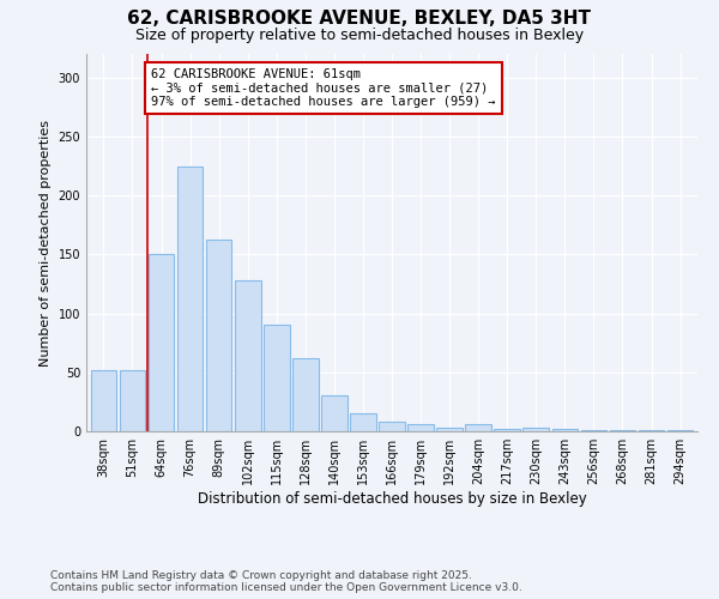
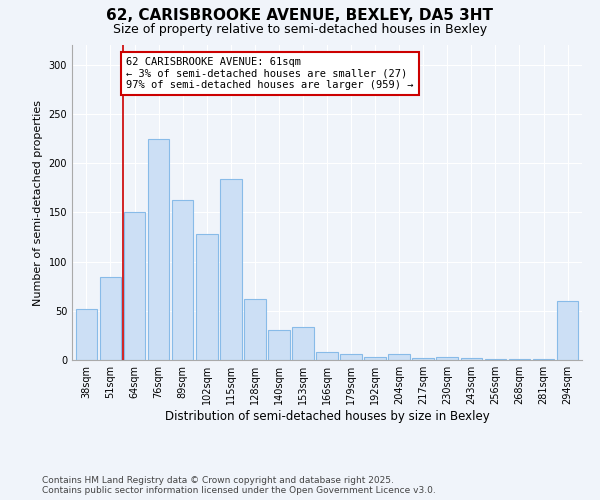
51sqm: 52 -> 84
115sqm: 90 -> 184
153sqm: 15 -> 34
294sqm: 1 -> 60
